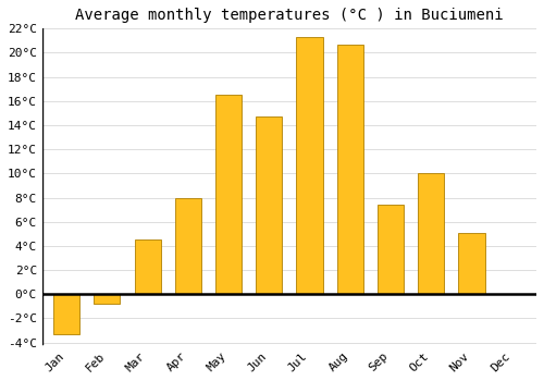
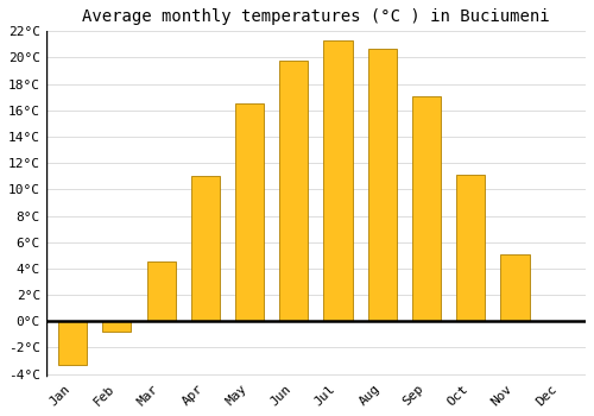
Apr: 8.0°C -> 11.0°C
Jun: 14.7°C -> 19.8°C
Sep: 7.4°C -> 17.1°C
Oct: 10.0°C -> 11.1°C
